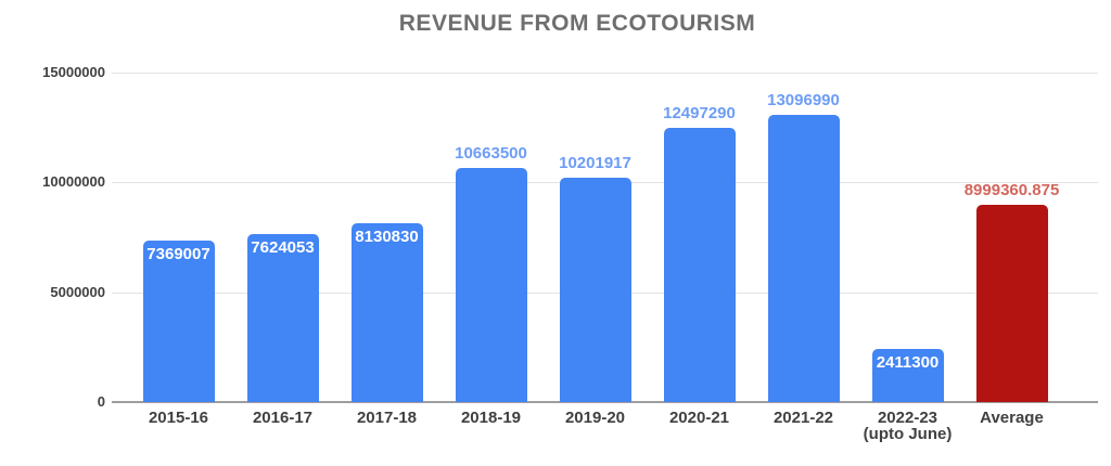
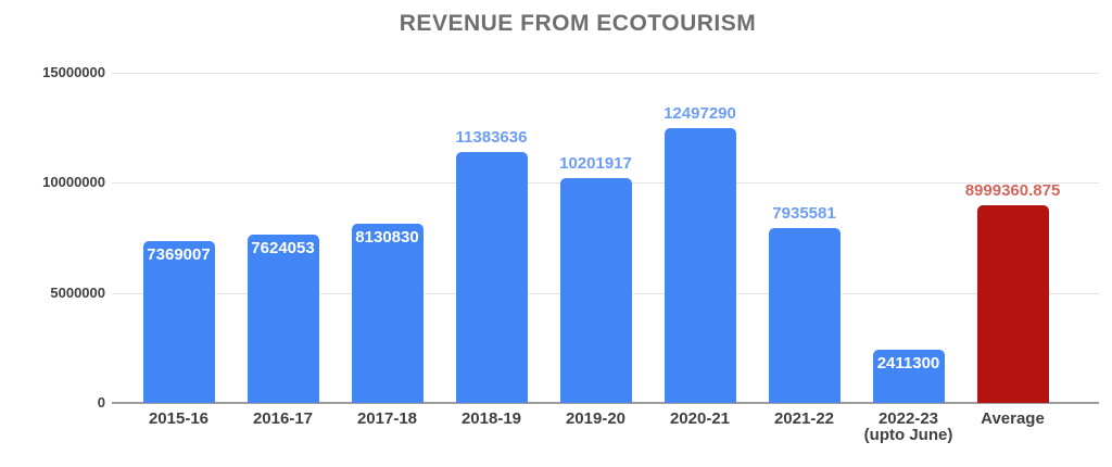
2018-19: 10663500 -> 11383636
2021-22: 13096990 -> 7935581
